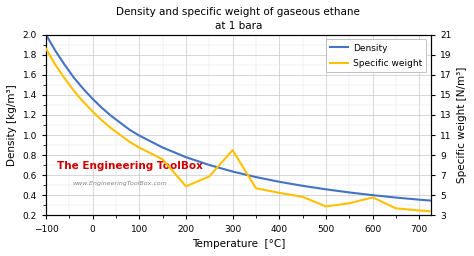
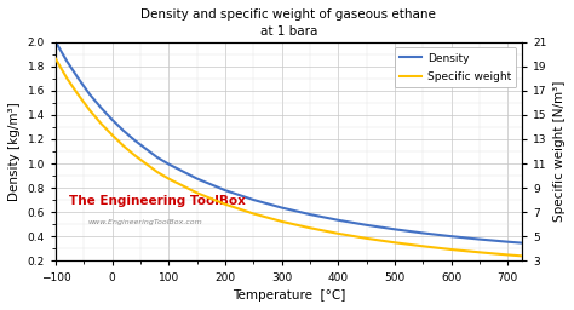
Specific weight/200: 5.9 -> 7.7
Specific weight/300: 9.5 -> 6.2
Specific weight/500: 3.9 -> 4.5
Specific weight/600: 4.8 -> 3.9
